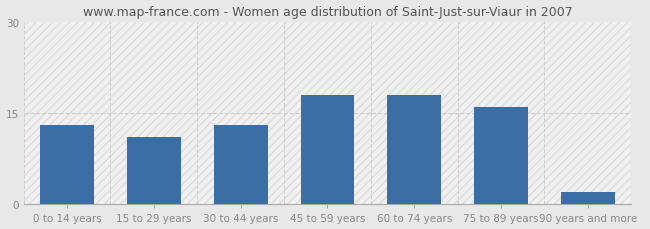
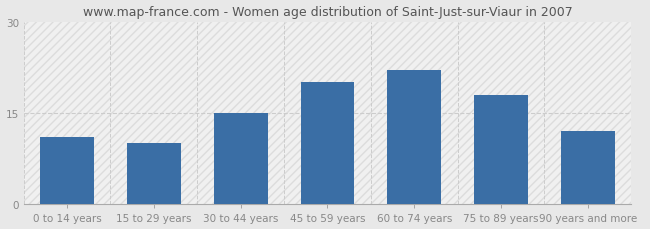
0 to 14 years: 13 -> 11
15 to 29 years: 11 -> 10
30 to 44 years: 13 -> 15
45 to 59 years: 18 -> 20
60 to 74 years: 18 -> 22
75 to 89 years: 16 -> 18
90 years and more: 2 -> 12
